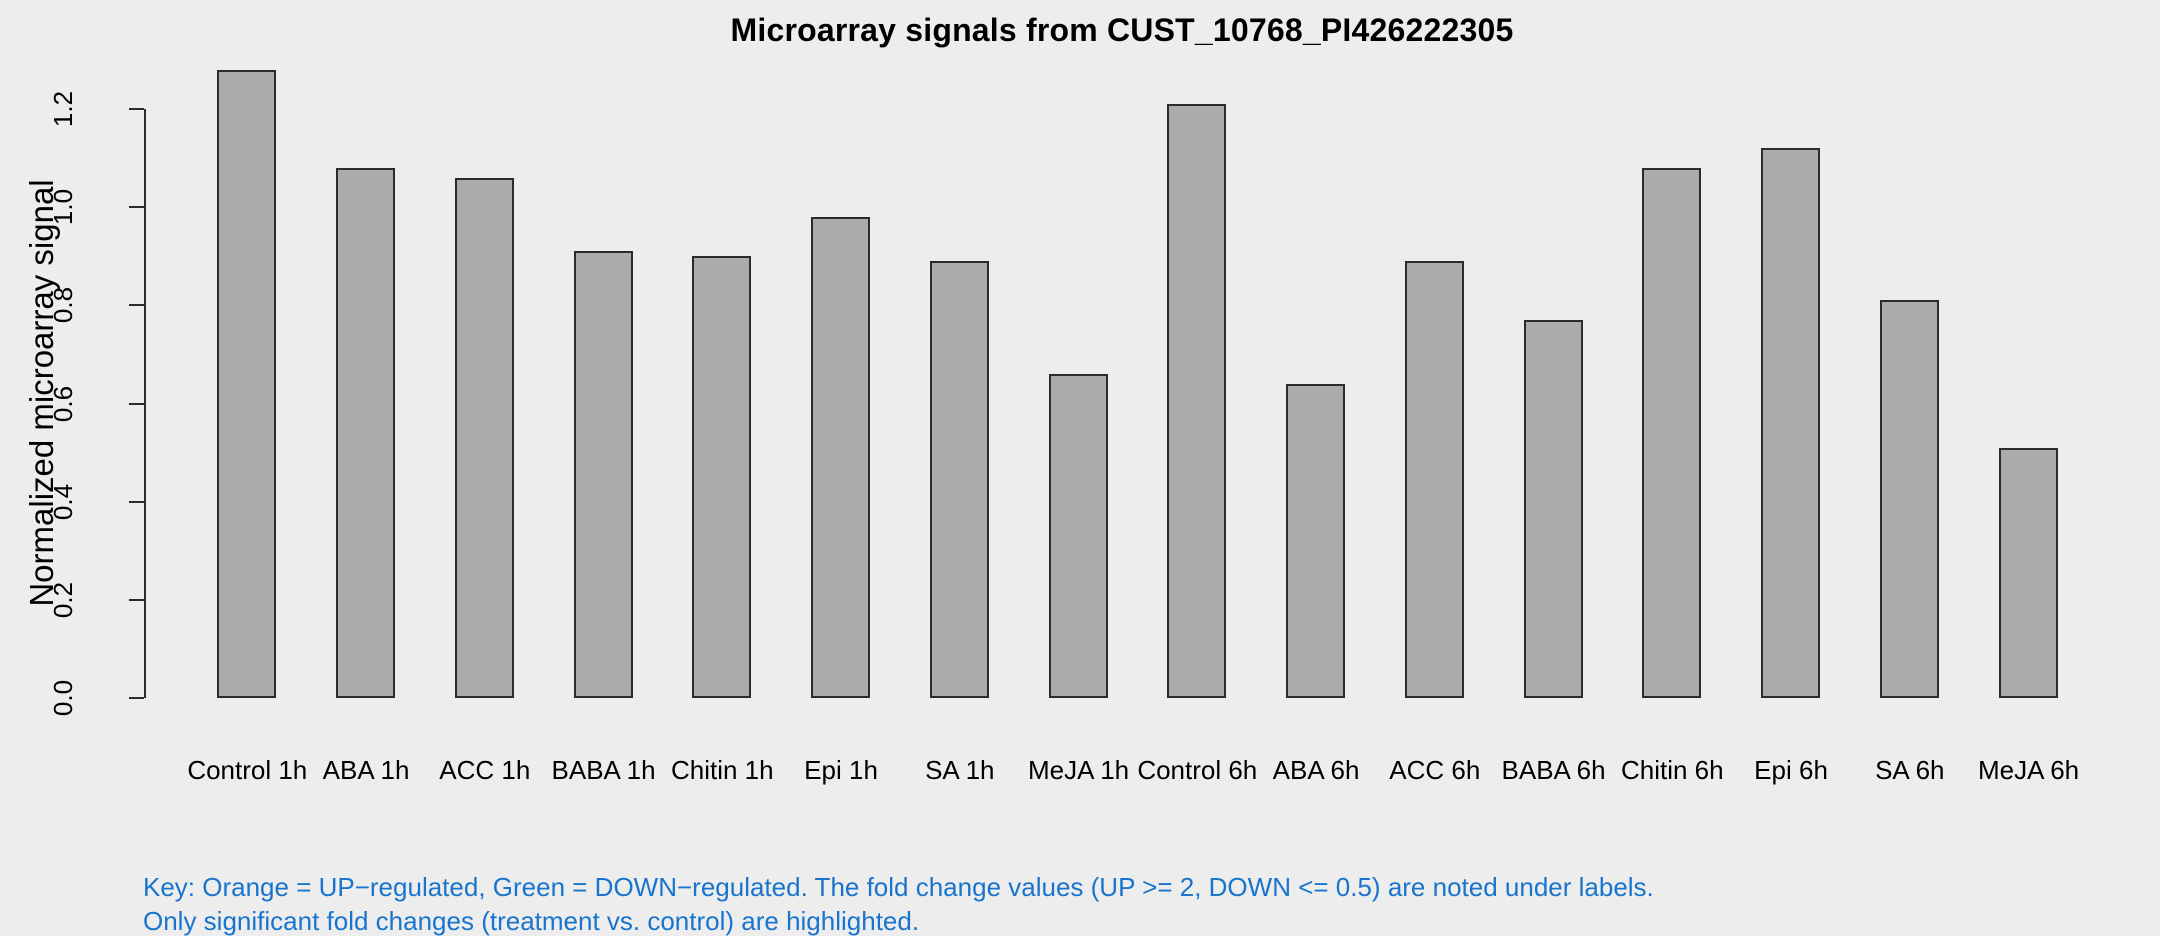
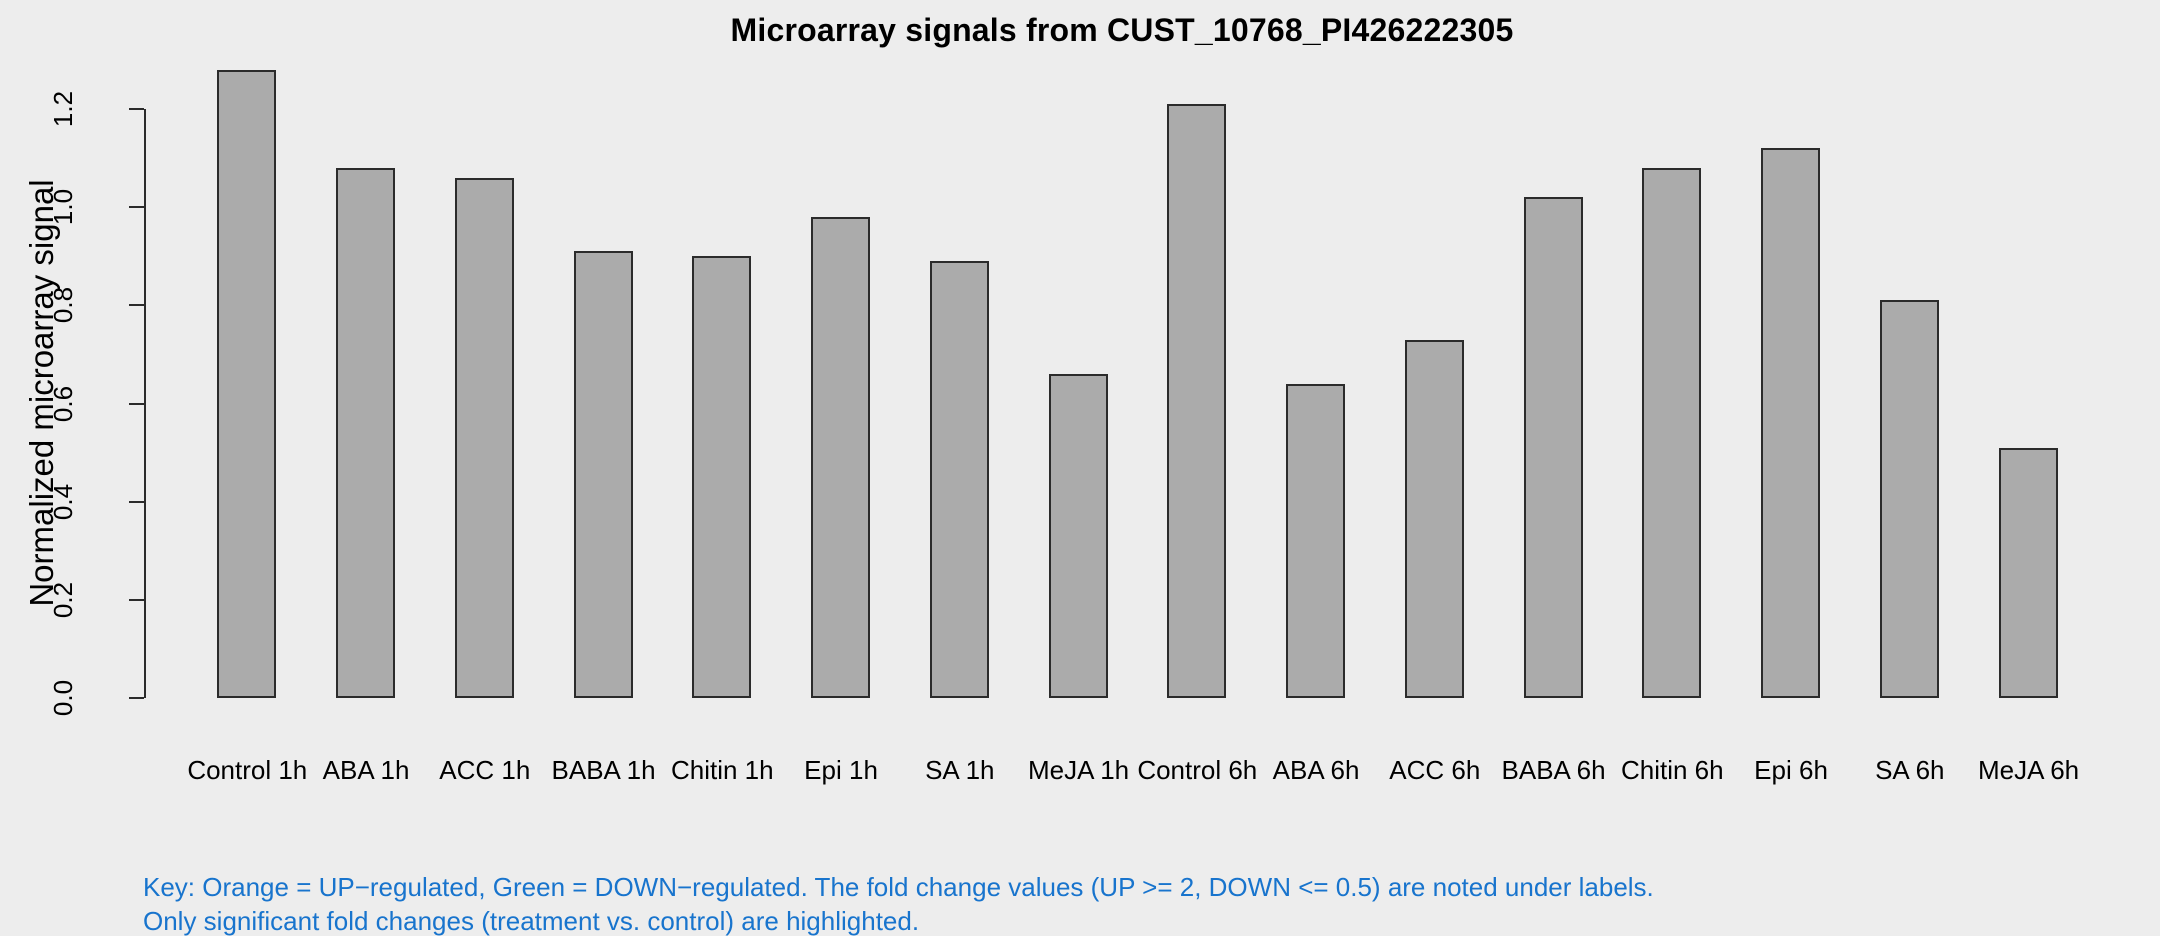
ACC 6h: 0.89 -> 0.73
BABA 6h: 0.77 -> 1.02
